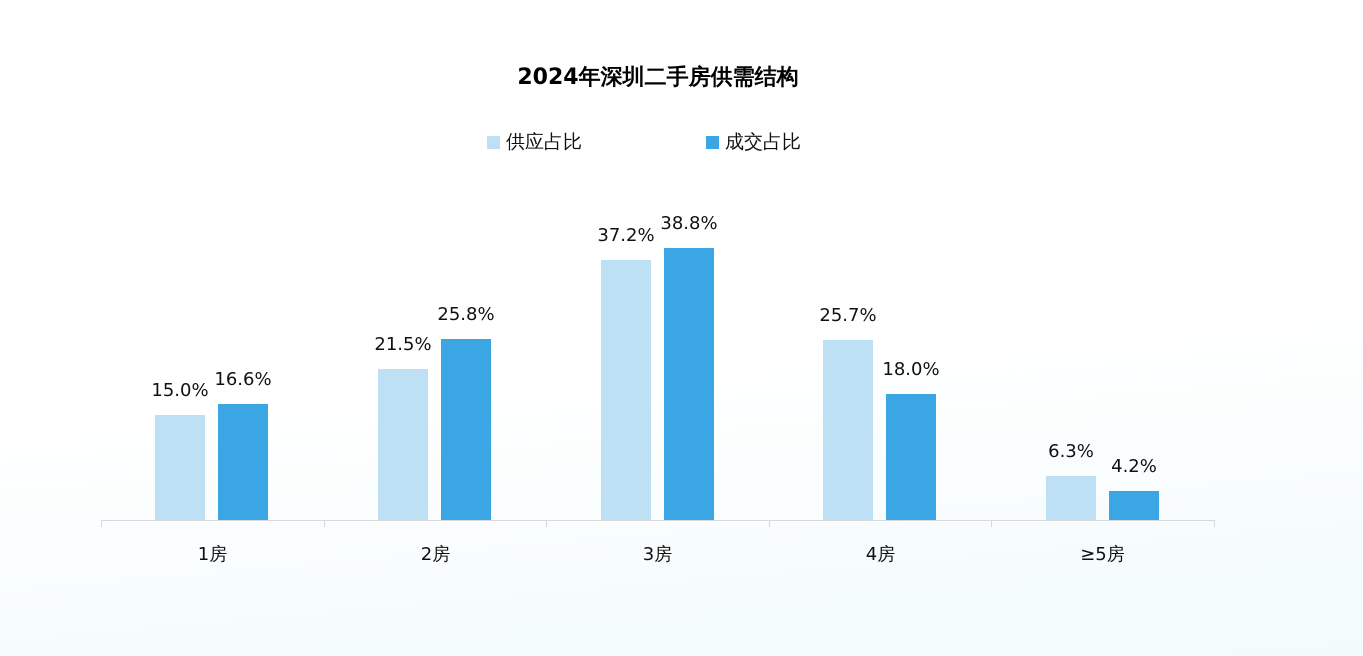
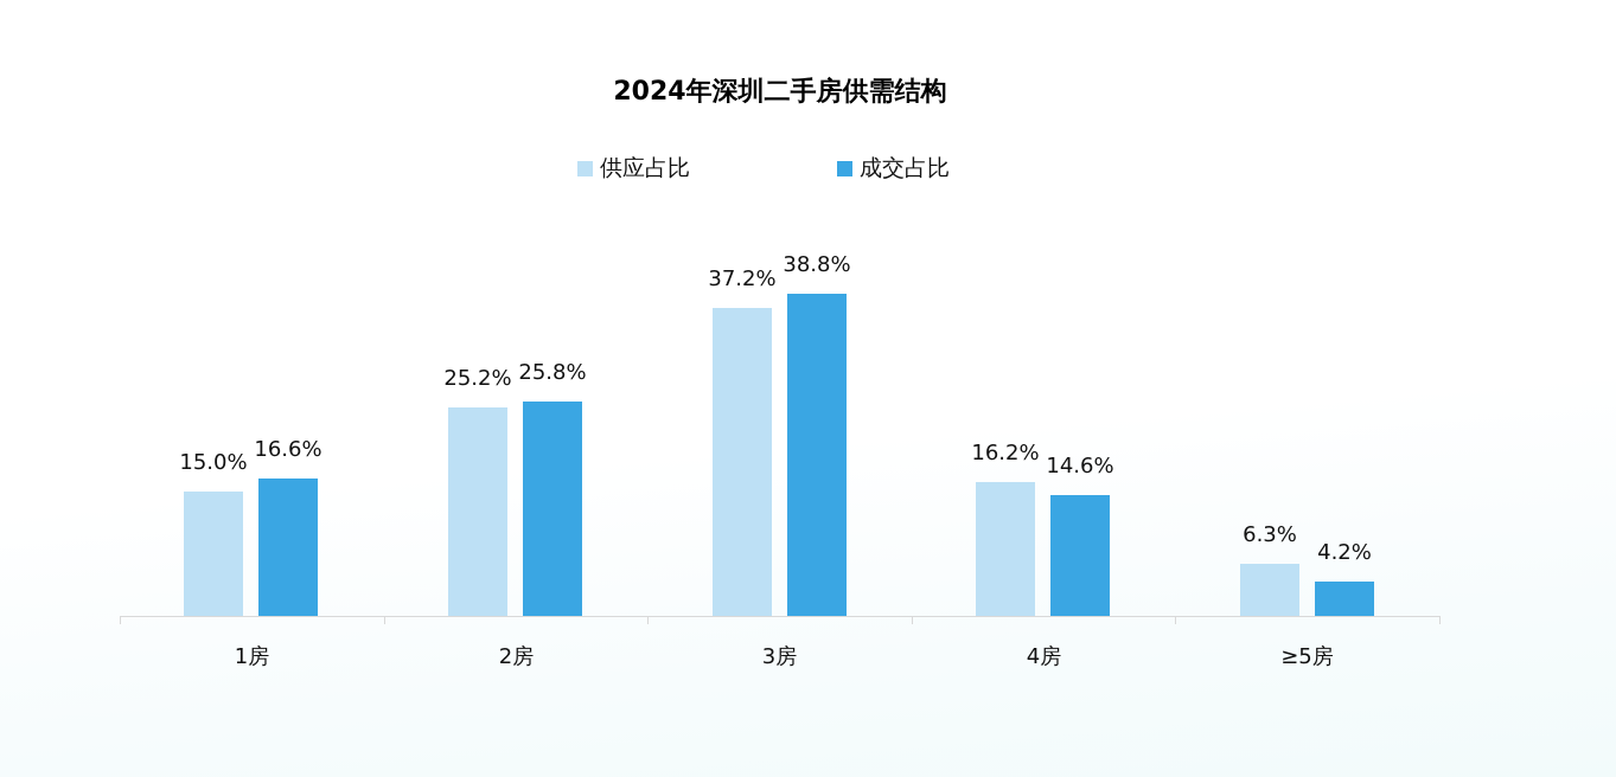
供应占比/2房: 21.5% -> 25.2%
供应占比/4房: 25.7% -> 16.2%
成交占比/4房: 18.0% -> 14.6%
